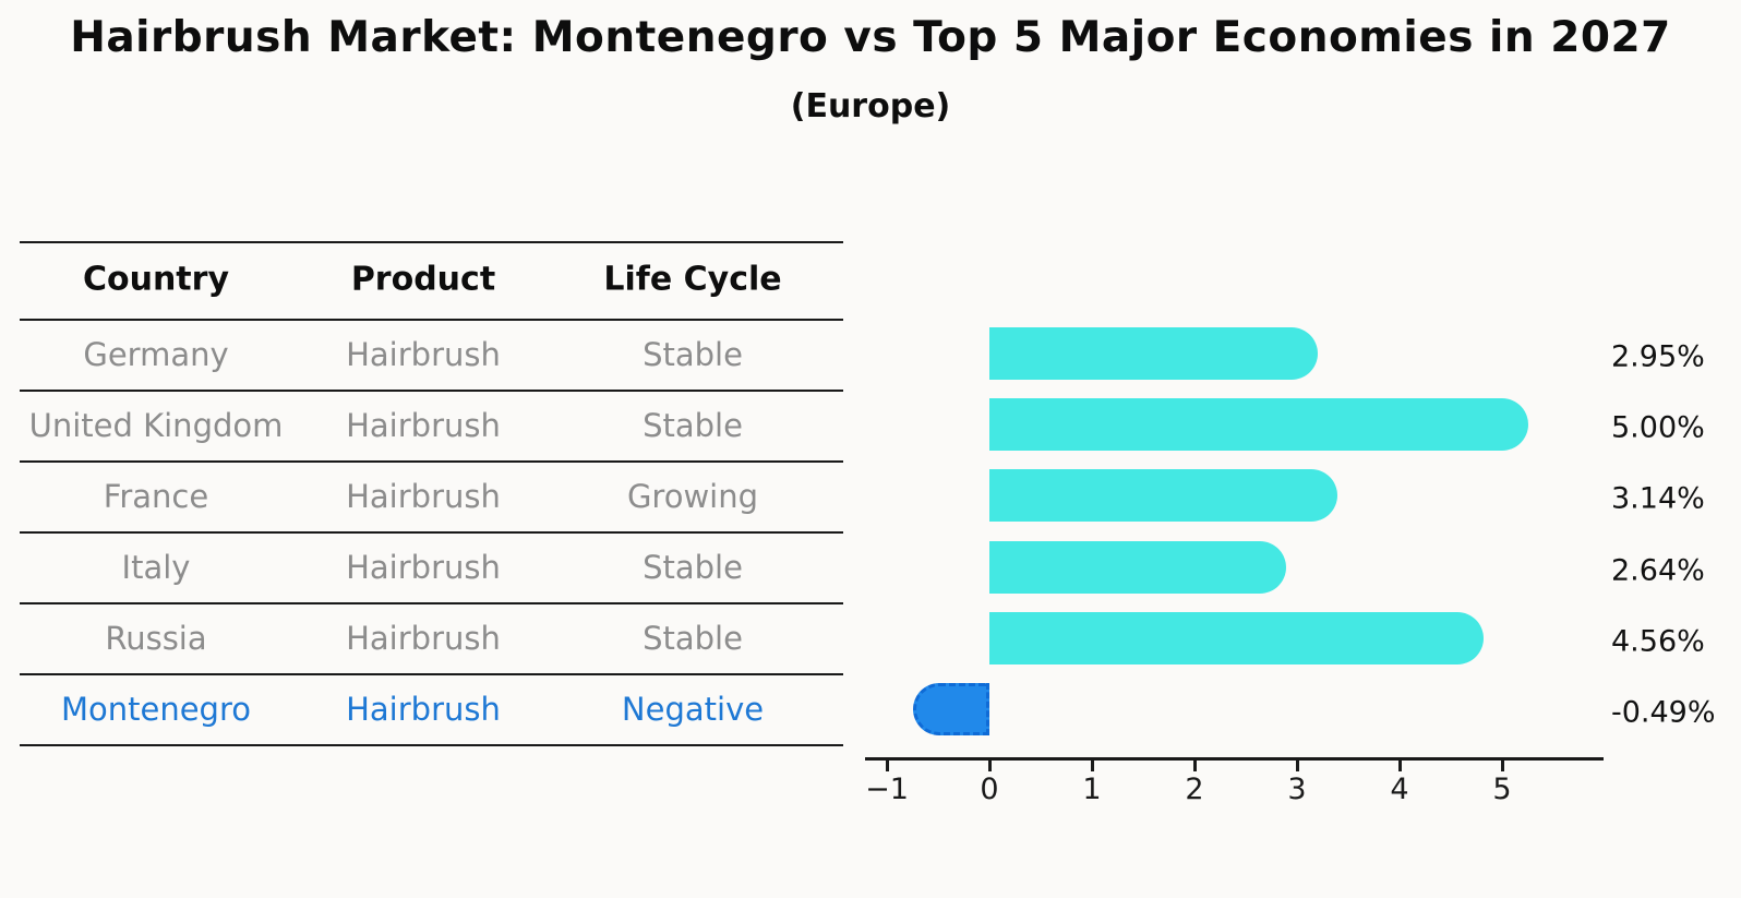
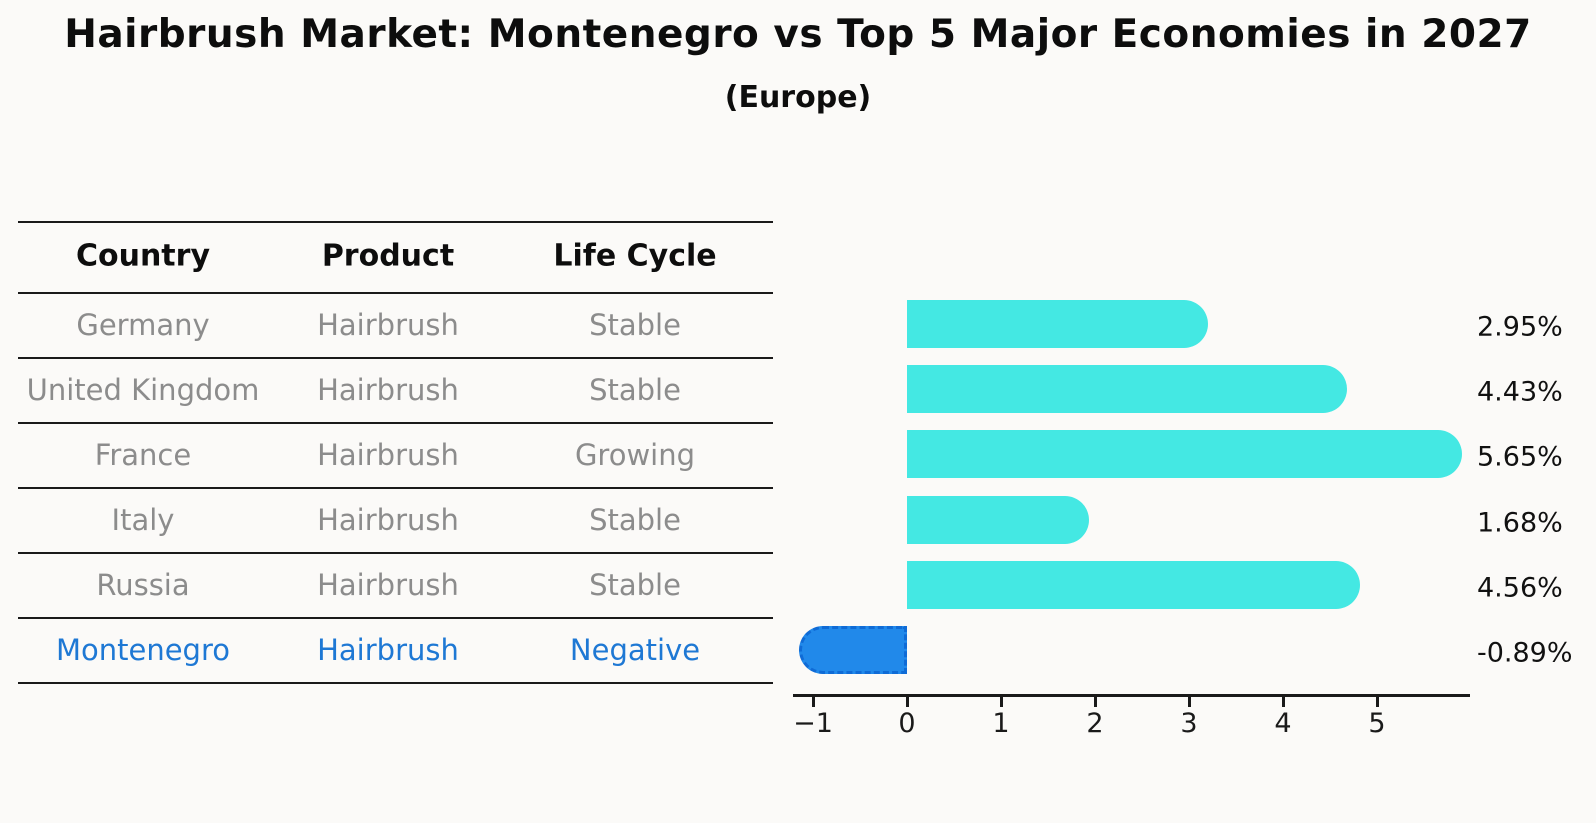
United Kingdom: 5.00% -> 4.43%
France: 3.14% -> 5.65%
Italy: 2.64% -> 1.68%
Montenegro: -0.49% -> -0.89%
